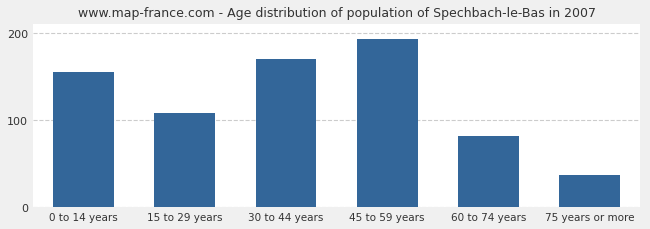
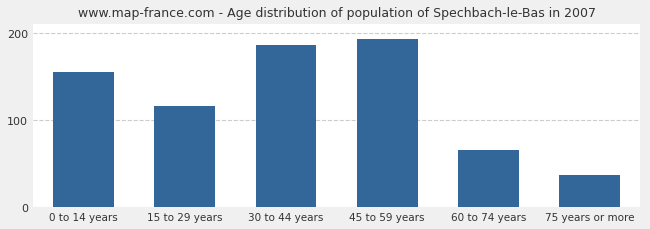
15 to 29 years: 108 -> 116
30 to 44 years: 170 -> 186
60 to 74 years: 82 -> 66
